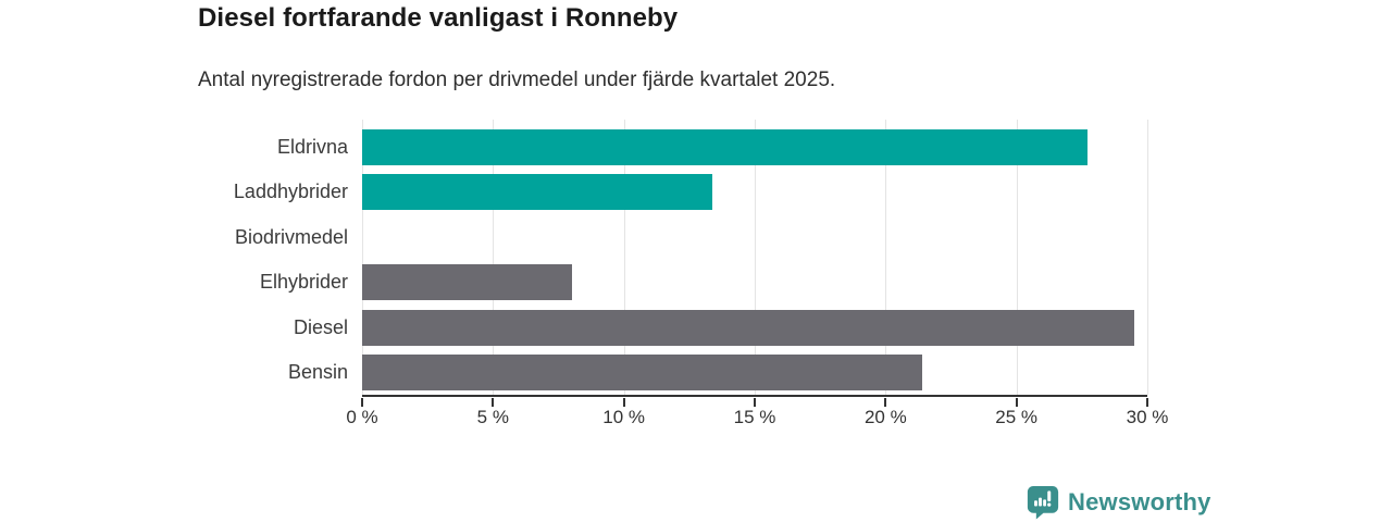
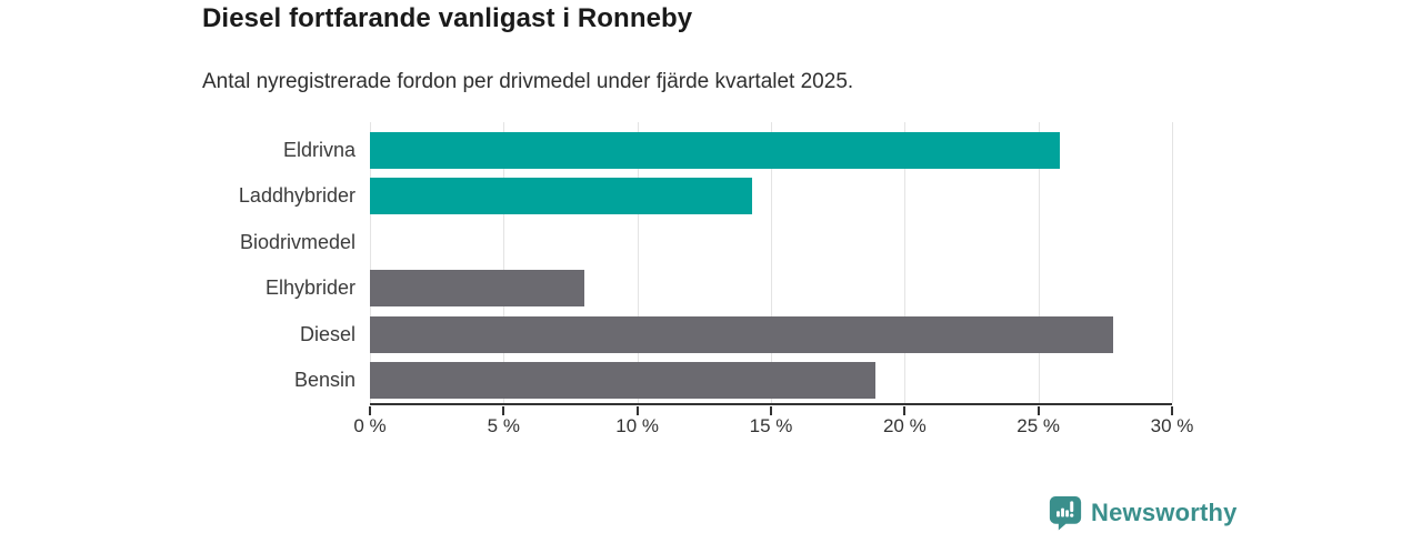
Eldrivna: 27.7% -> 25.8%
Laddhybrider: 13.4% -> 14.3%
Diesel: 29.5% -> 27.8%
Bensin: 21.4% -> 18.9%
